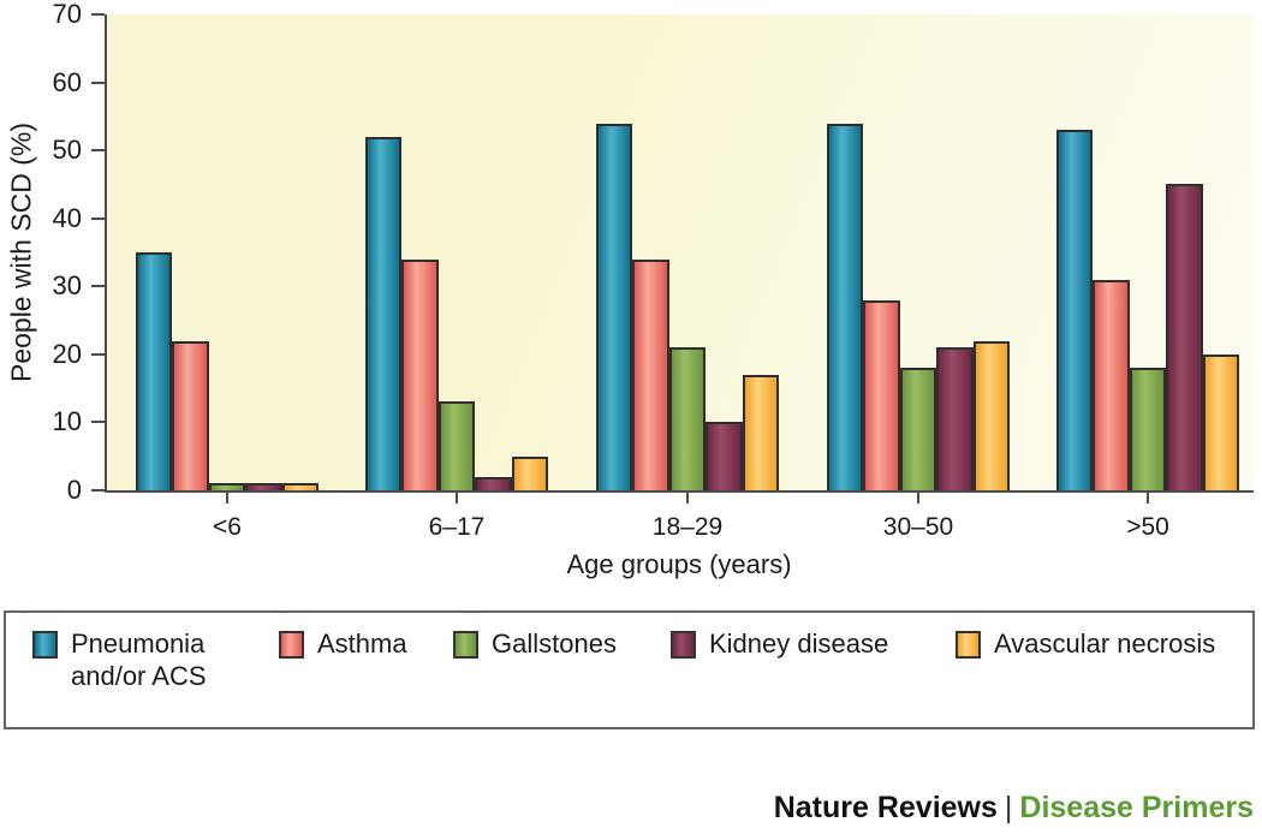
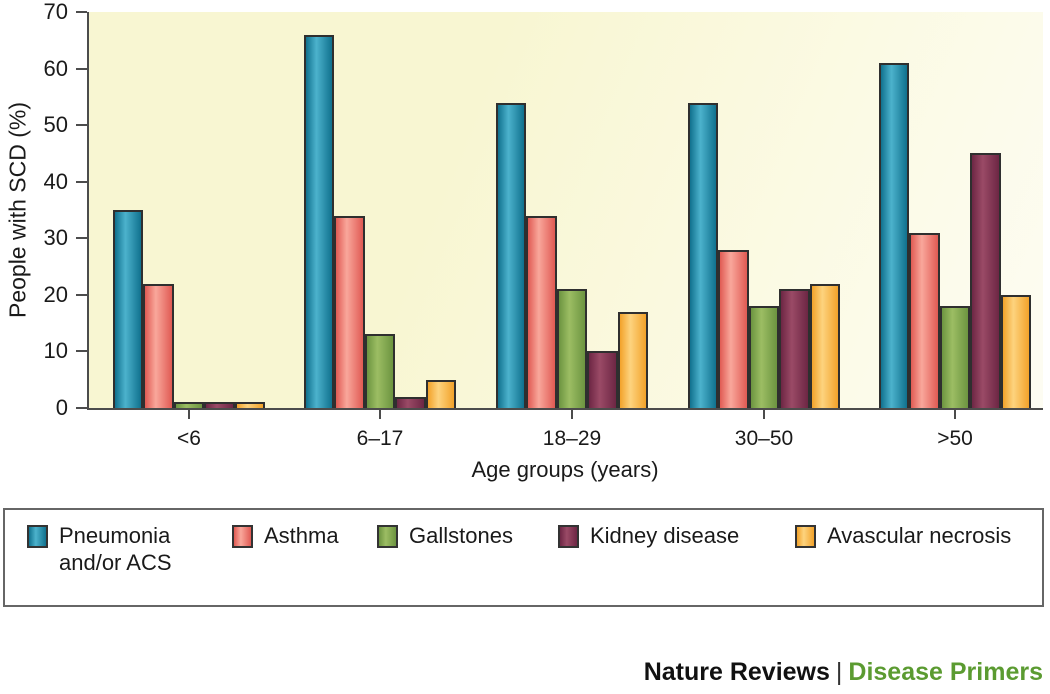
Pneumonia and/or ACS/6–17: 52 -> 66
Pneumonia and/or ACS/>50: 53 -> 61
